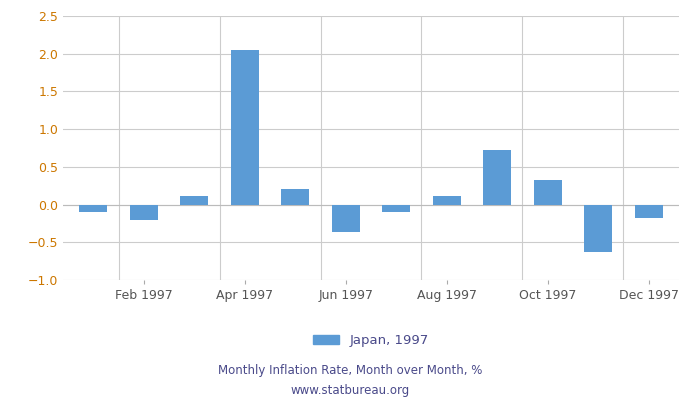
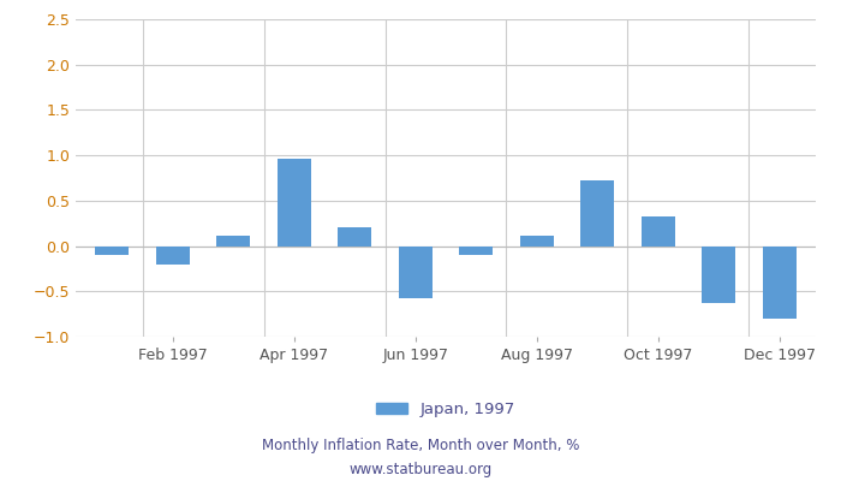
Apr 1997: 2.05 -> 0.96
Jun 1997: -0.37 -> -0.58
Dec 1997: -0.18 -> -0.80
